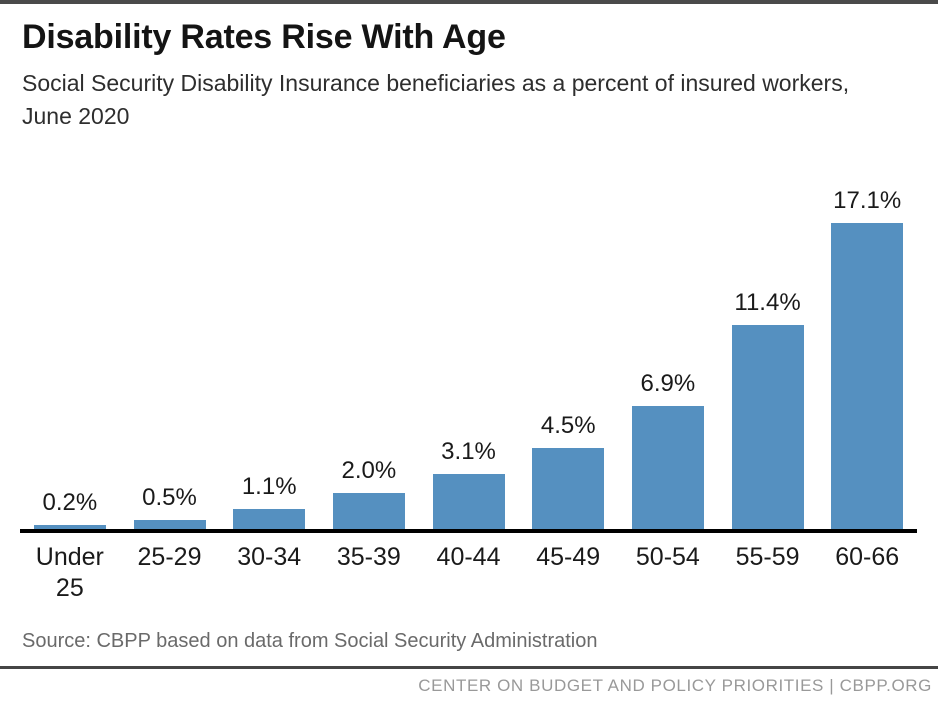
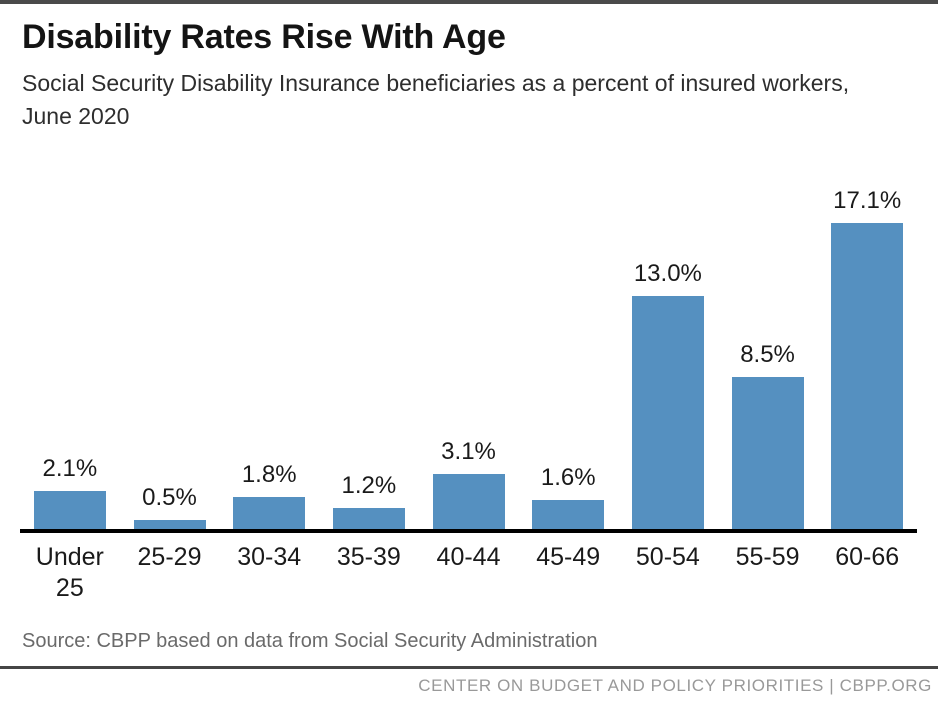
Under 25: 0.2% -> 2.1%
30-34: 1.1% -> 1.8%
35-39: 2.0% -> 1.2%
45-49: 4.5% -> 1.6%
50-54: 6.9% -> 13.0%
55-59: 11.4% -> 8.5%
